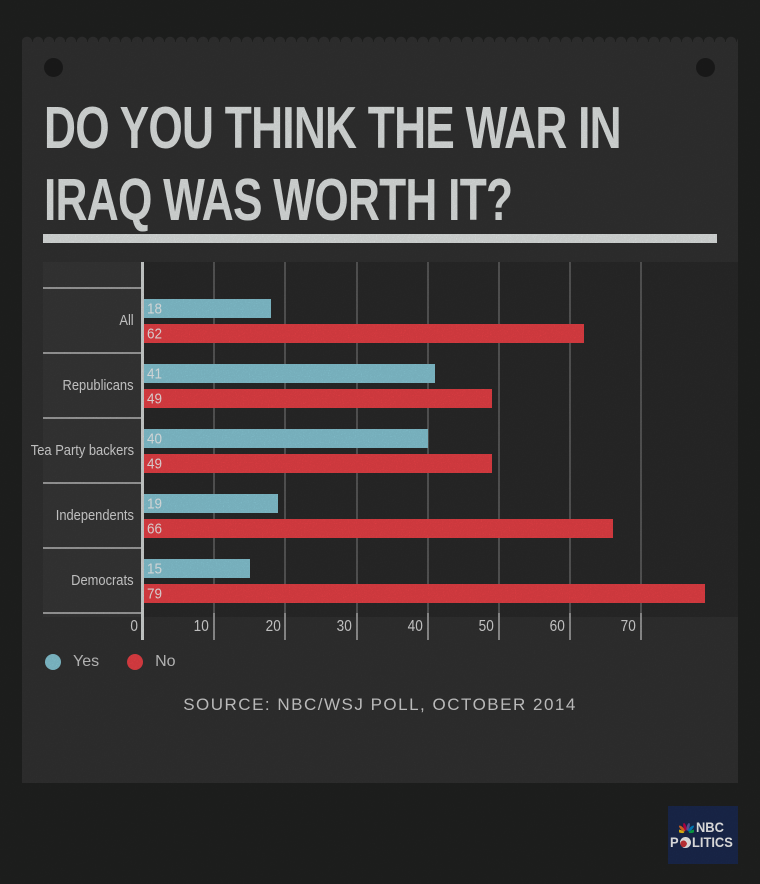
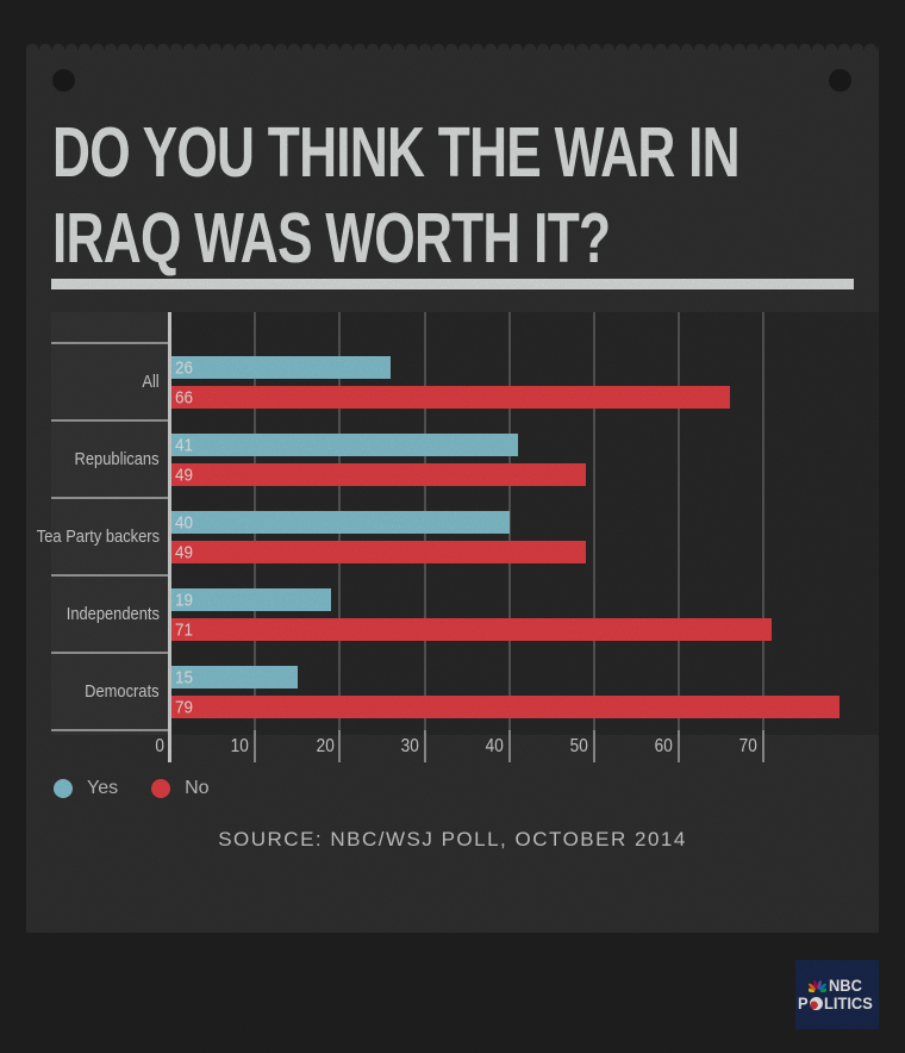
Yes/All: 18 -> 26
No/All: 62 -> 66
No/Independents: 66 -> 71
